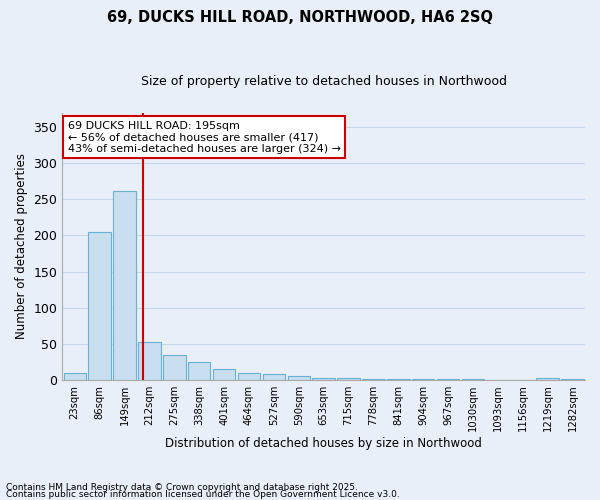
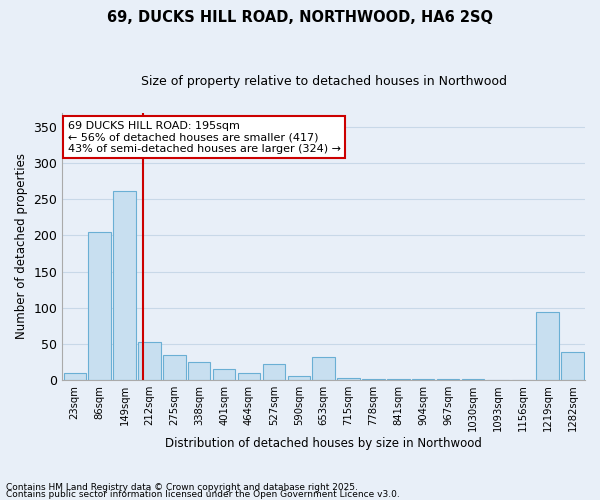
527sqm: 8 -> 22
653sqm: 3 -> 32
1219sqm: 3 -> 94
1282sqm: 1 -> 38
